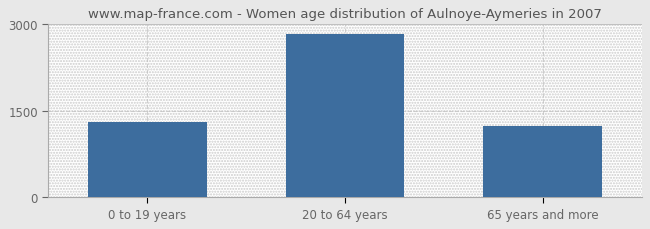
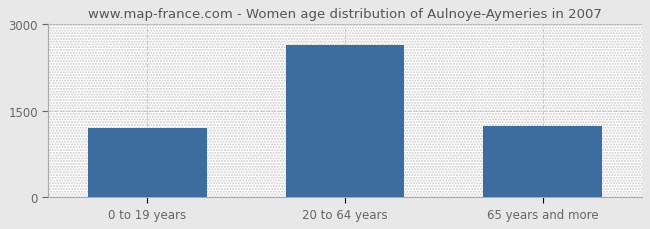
0 to 19 years: 1310 -> 1200
20 to 64 years: 2830 -> 2640
